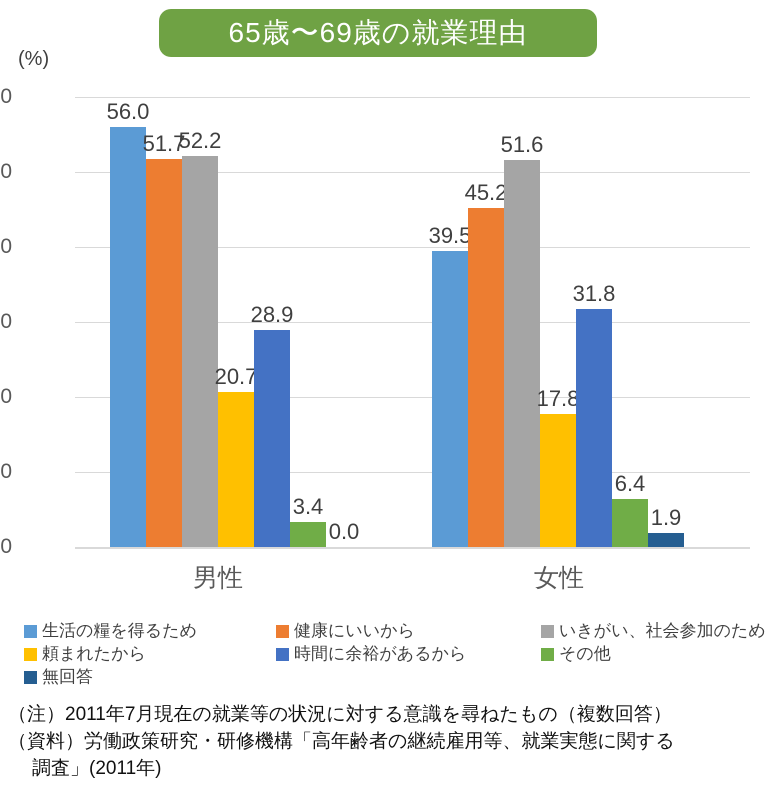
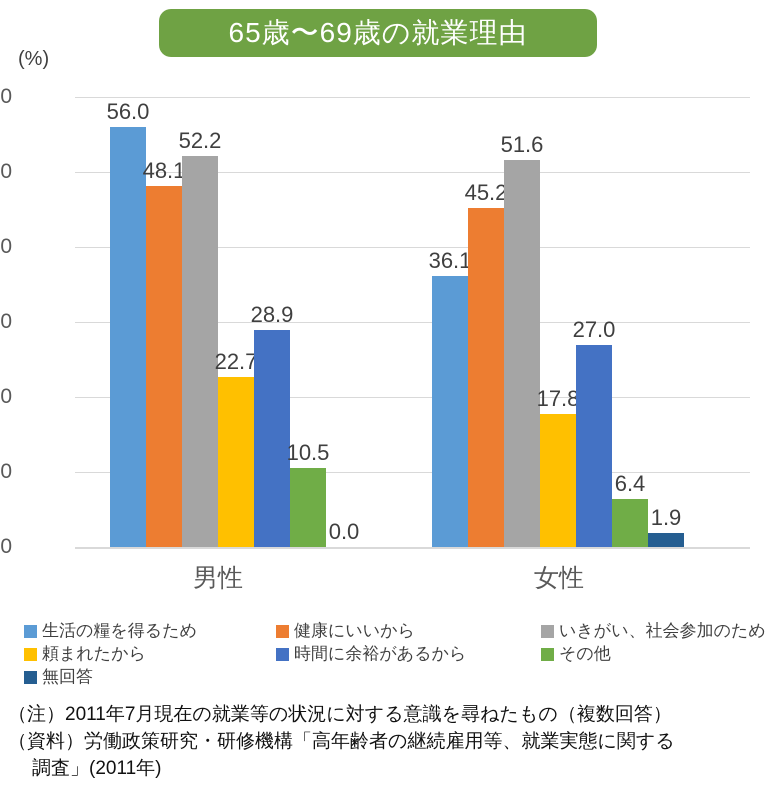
健康にいいから/男性: 51.7 -> 48.1
頼まれたから/男性: 20.7 -> 22.7
その他/男性: 3.4 -> 10.5
生活の糧を得るため/女性: 39.5 -> 36.1
時間に余裕があるから/女性: 31.8 -> 27.0
